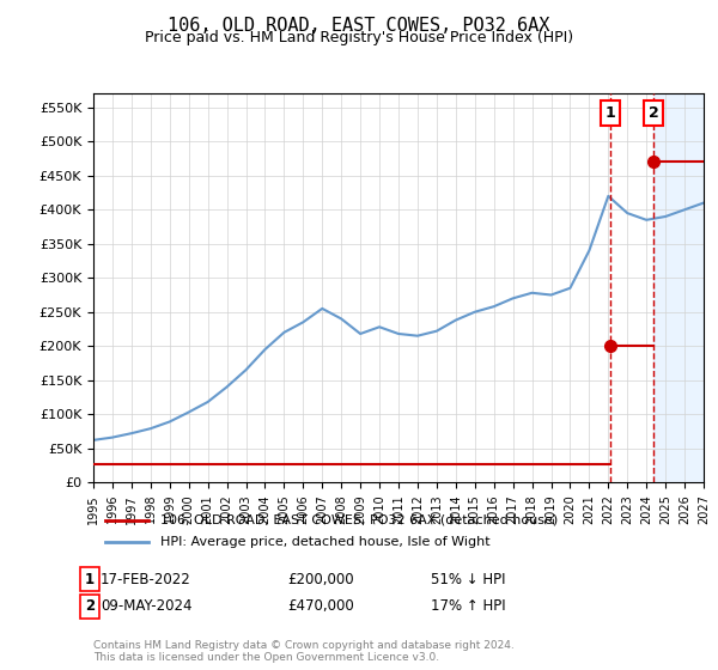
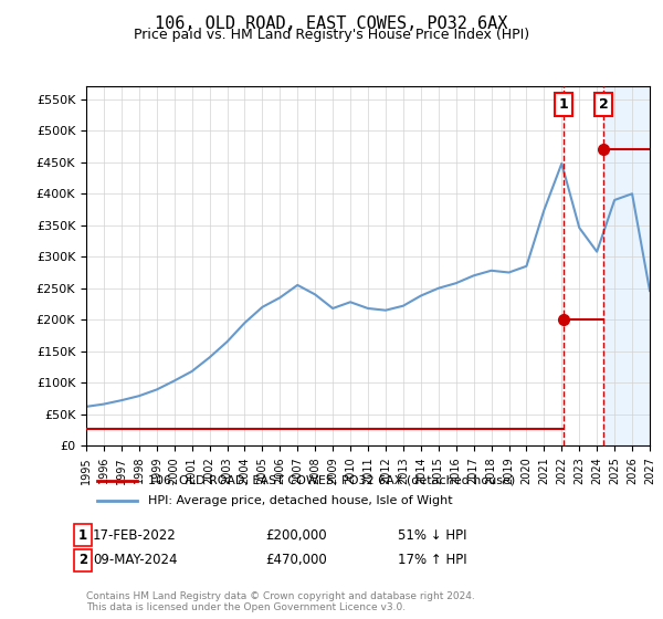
2021: £340K -> £374K
2022: £420K -> £448K
2023: £395K -> £346K
2024: £385K -> £308K
2027: £410K -> £246K
